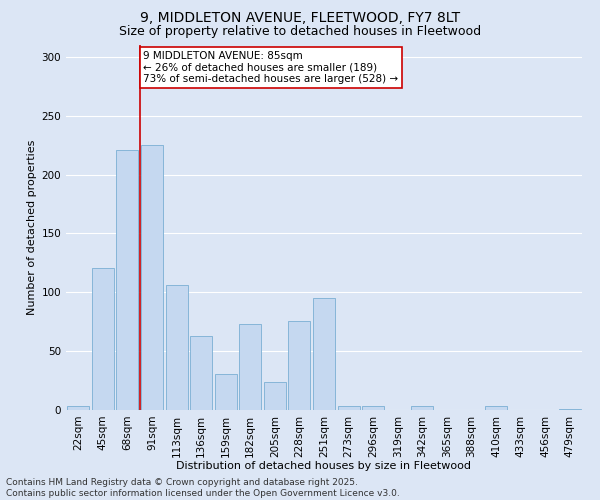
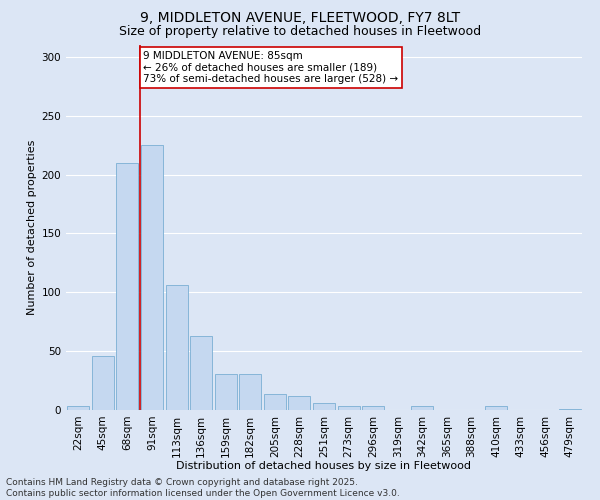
45sqm: 121 -> 46
68sqm: 221 -> 210
182sqm: 73 -> 31
205sqm: 24 -> 14
228sqm: 76 -> 12
251sqm: 95 -> 6
